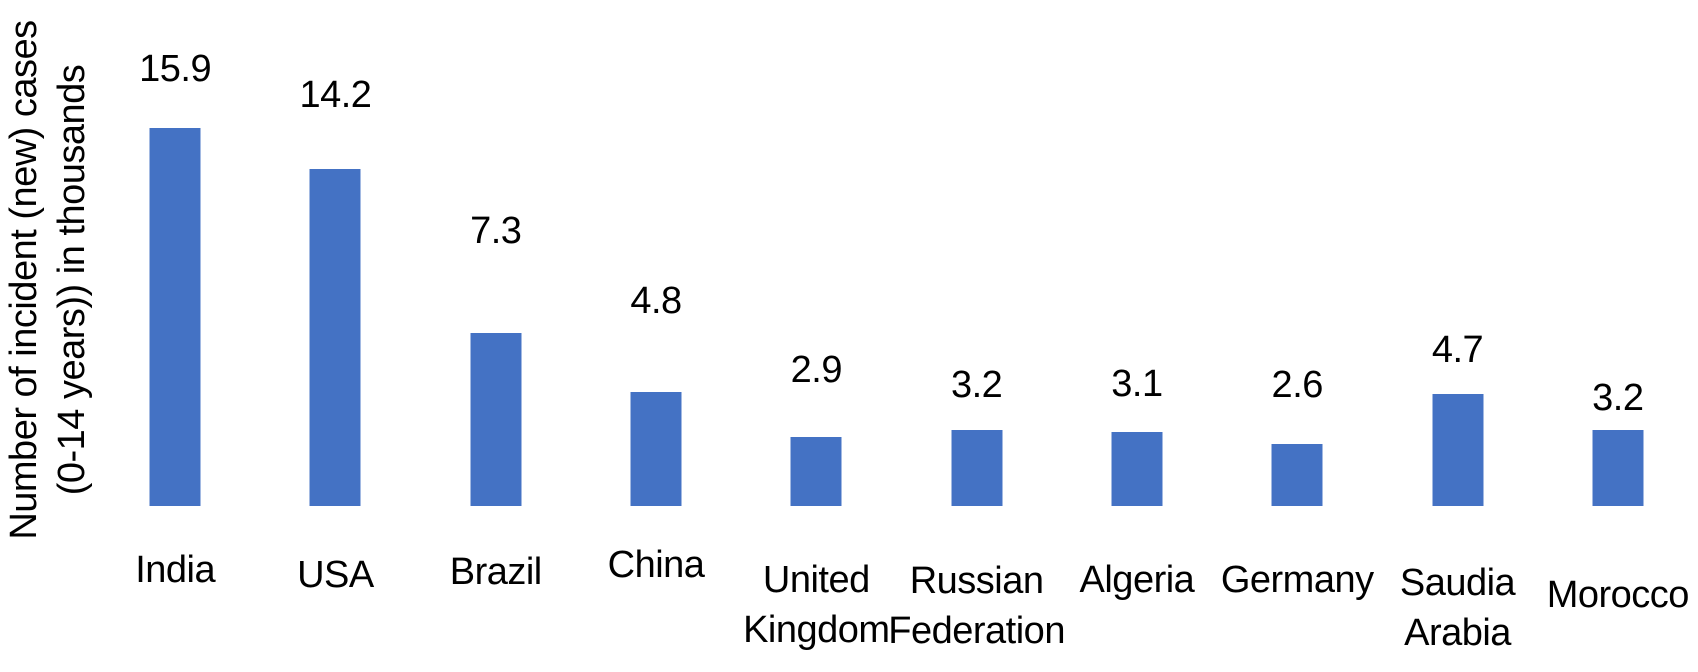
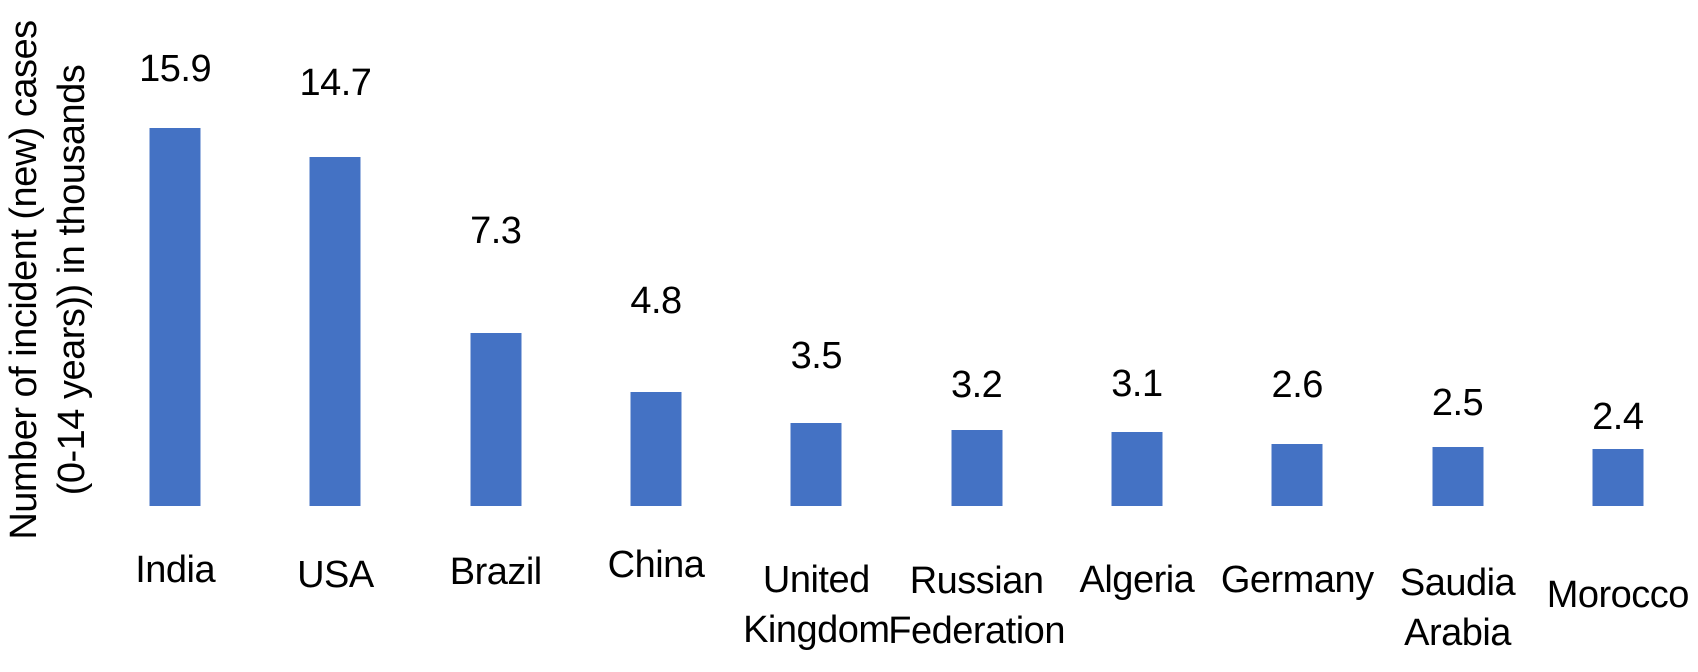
USA: 14.2 -> 14.7
United Kingdom: 2.9 -> 3.5
Saudia Arabia: 4.7 -> 2.5
Morocco: 3.2 -> 2.4
